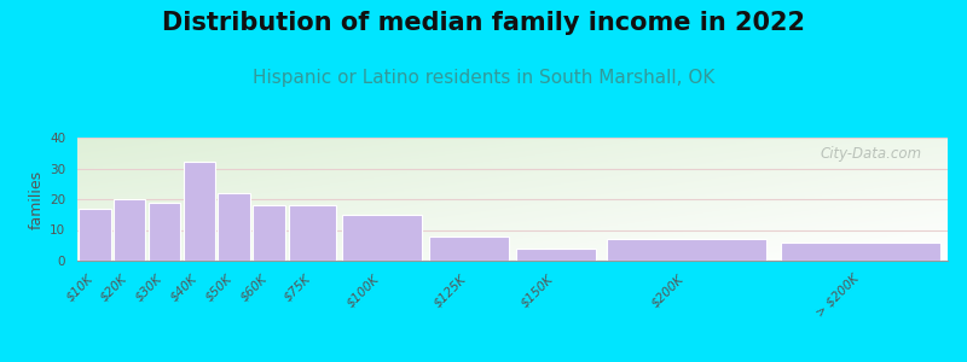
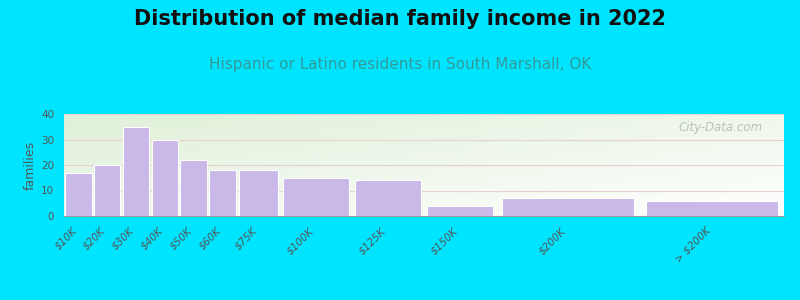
$30K: 19 -> 35
$40K: 32 -> 30
$125K: 8 -> 14
